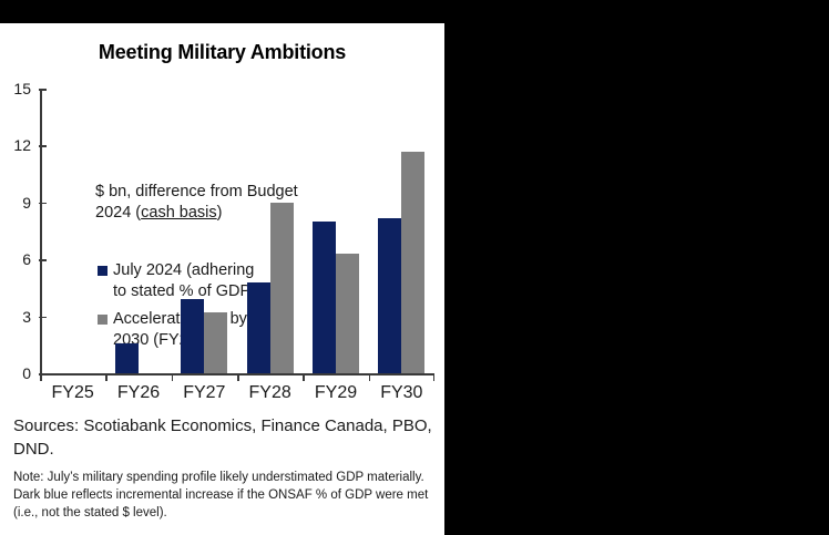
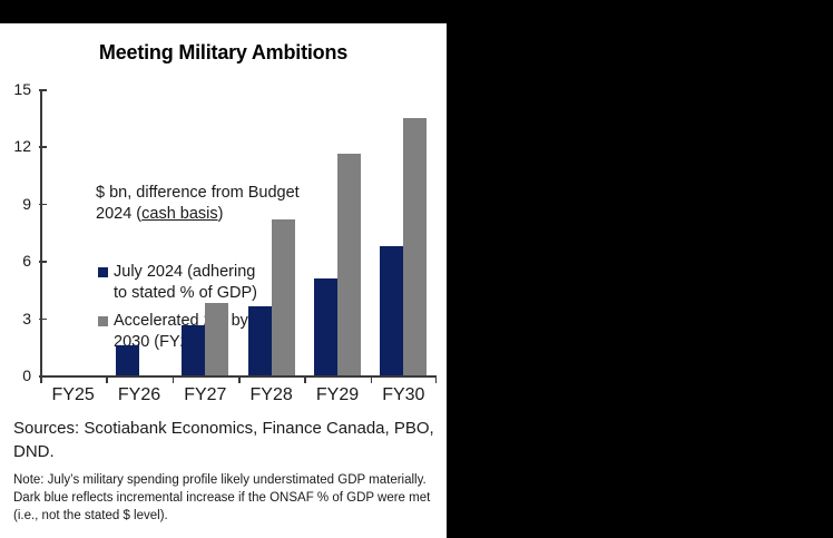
July 2024 (adhering to stated % of GDP)/FY27: 3.9 -> 2.6
Accelerated 2% by 2030 (FY2031)/FY27: 3.2 -> 3.8
July 2024 (adhering to stated % of GDP)/FY28: 4.8 -> 3.6
Accelerated 2% by 2030 (FY2031)/FY28: 9.0 -> 8.2
July 2024 (adhering to stated % of GDP)/FY29: 8.0 -> 5.1
Accelerated 2% by 2030 (FY2031)/FY29: 6.3 -> 11.6
July 2024 (adhering to stated % of GDP)/FY30: 8.2 -> 6.8
Accelerated 2% by 2030 (FY2031)/FY30: 11.7 -> 13.5
